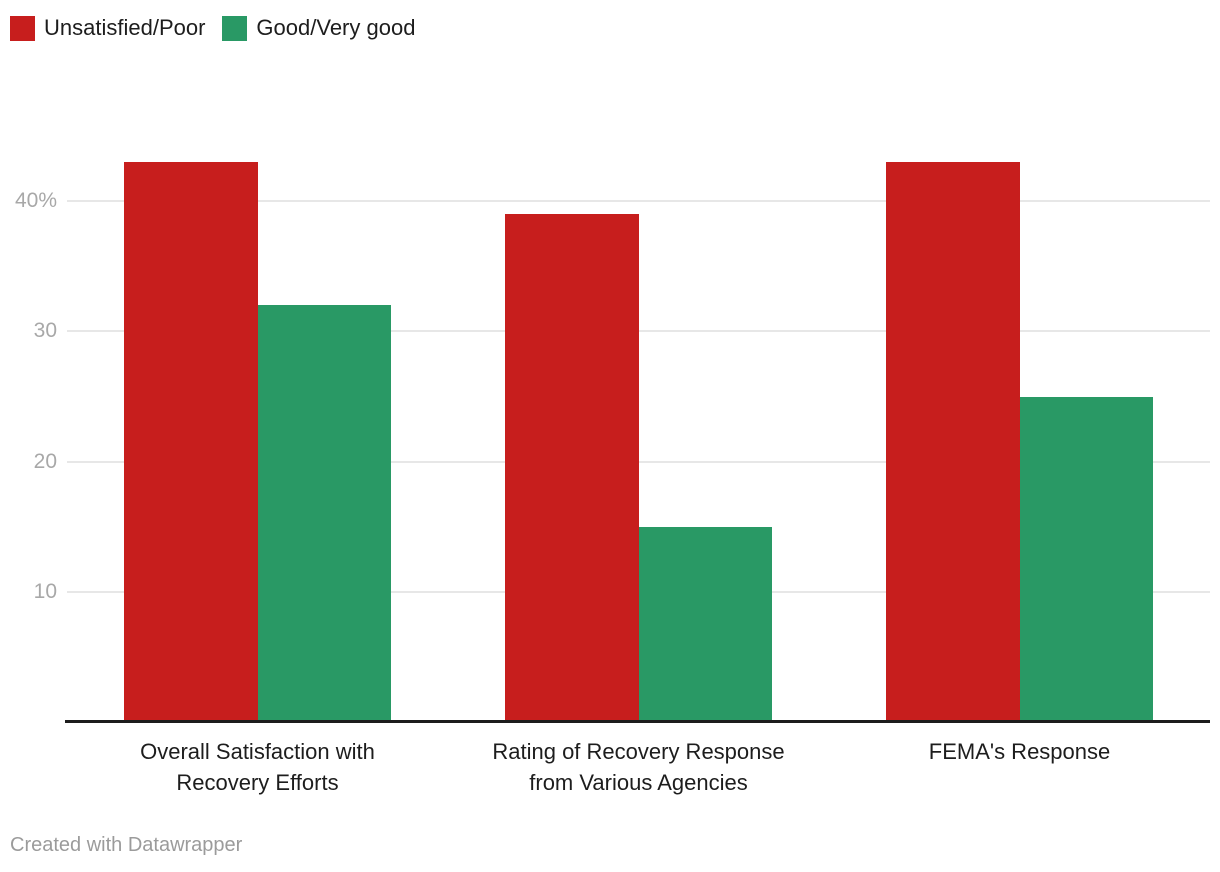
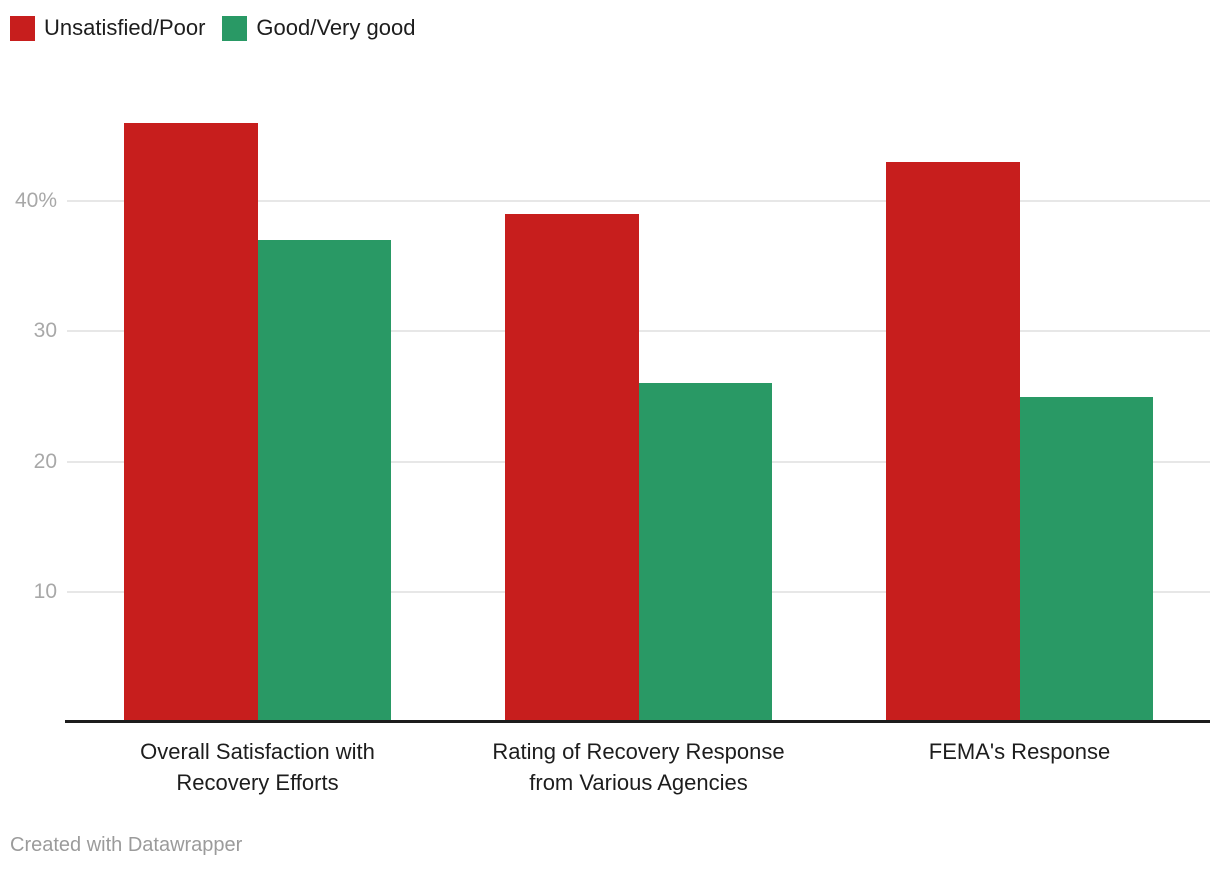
Unsatisfied/Poor/Overall Satisfaction with Recovery Efforts: 43% -> 46%
Good/Very good/Overall Satisfaction with Recovery Efforts: 32% -> 37%
Good/Very good/Rating of Recovery Response from Various Agencies: 15% -> 26%
